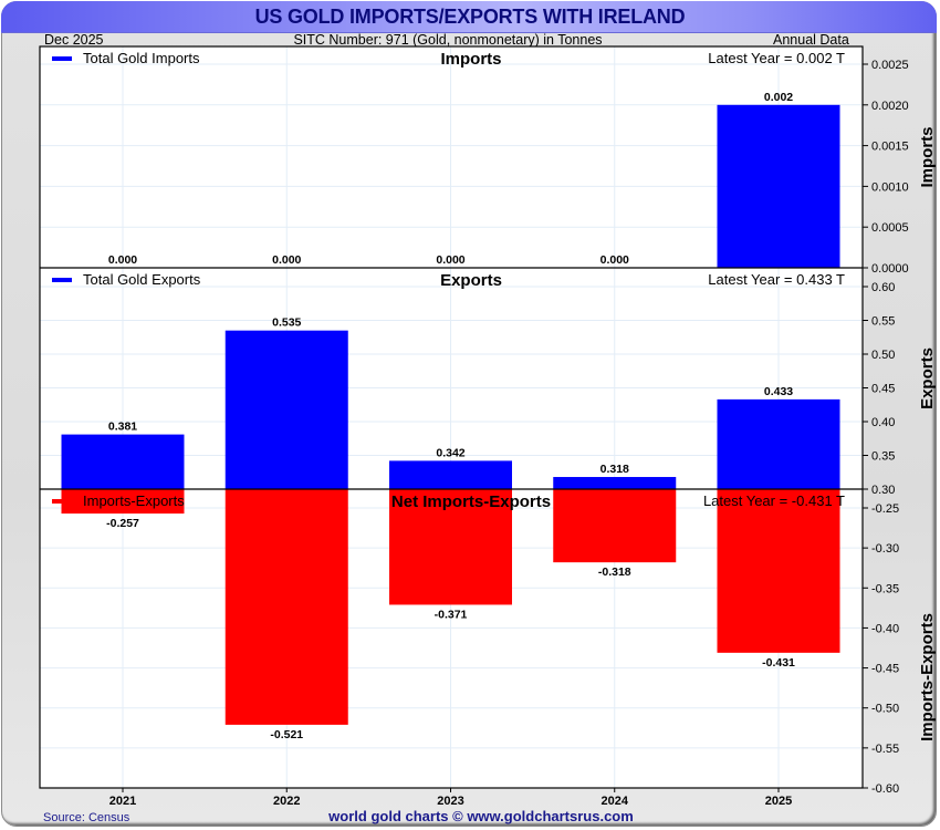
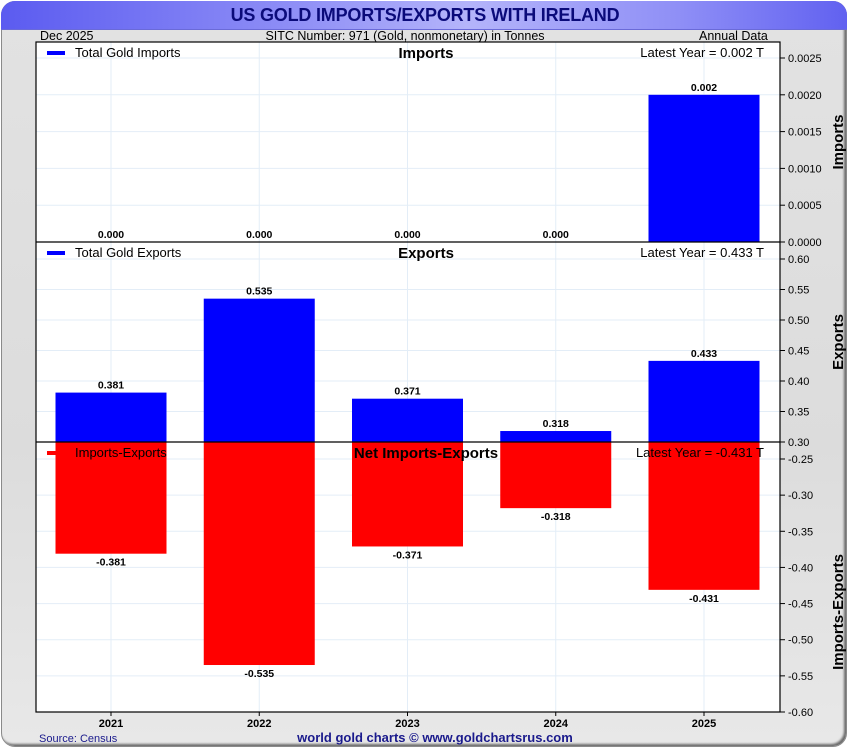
Exports/2023: 0.342 -> 0.371
Net Imports-Exports/2021: -0.257 -> -0.381
Net Imports-Exports/2022: -0.521 -> -0.535
